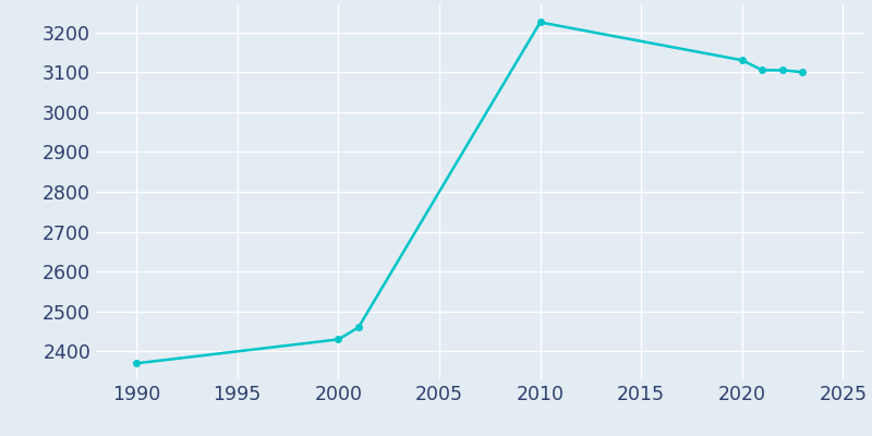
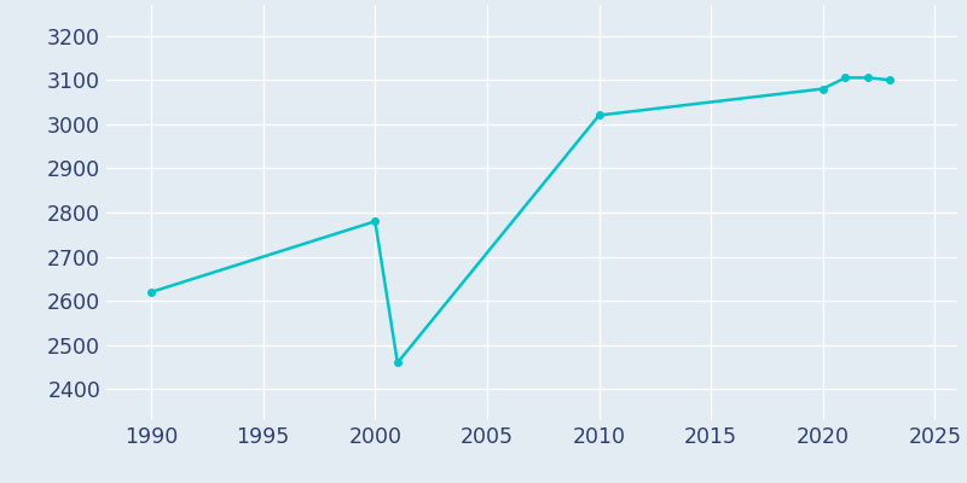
1990: 2370 -> 2620
2000: 2430 -> 2780
2010: 3225 -> 3020
2020: 3130 -> 3080
